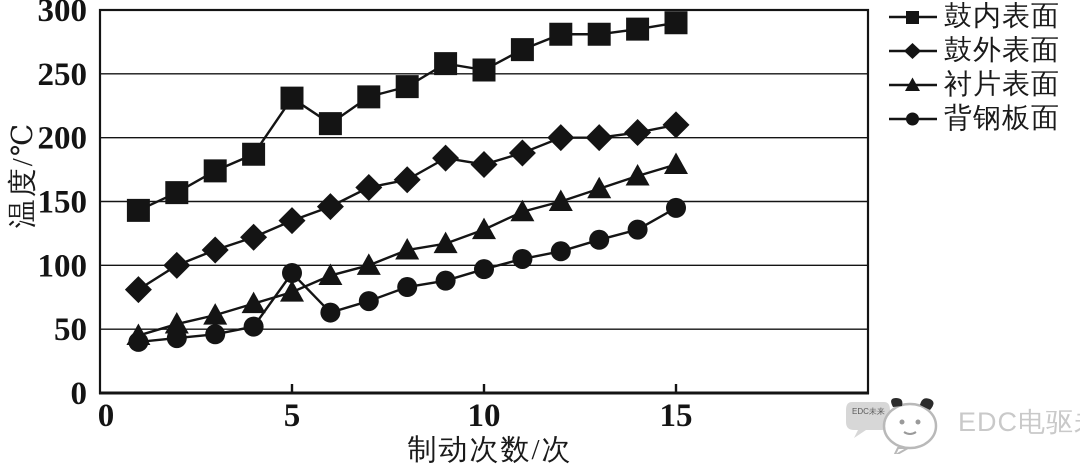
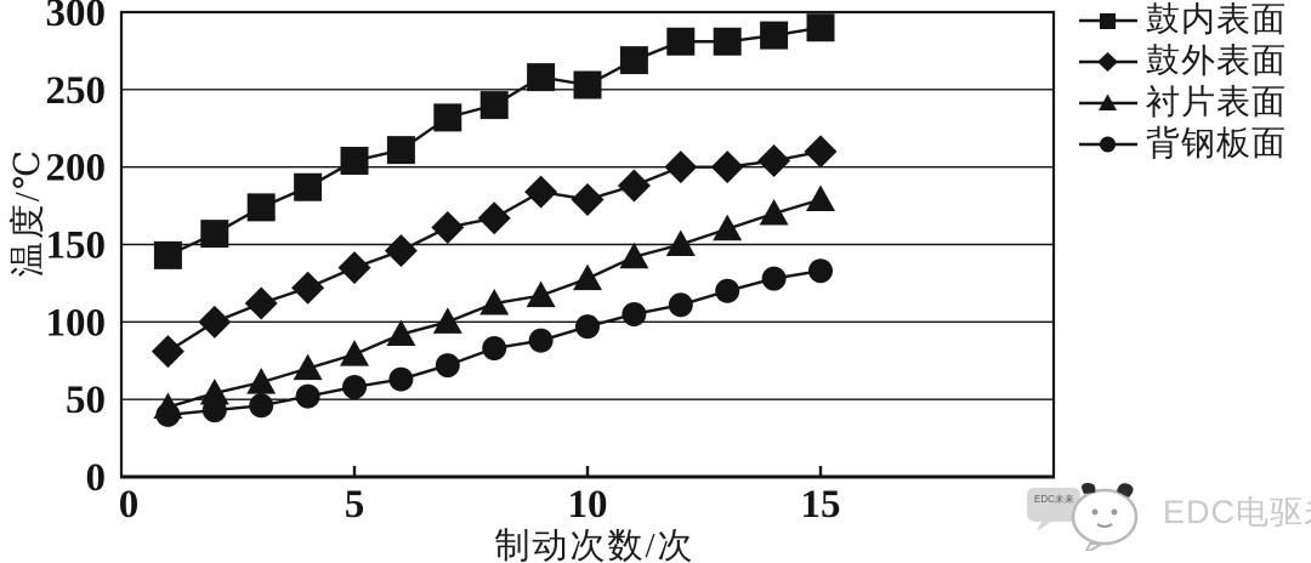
鼓内表面/5: 231 -> 204
背钢板面/5: 94 -> 58
背钢板面/15: 145 -> 133
